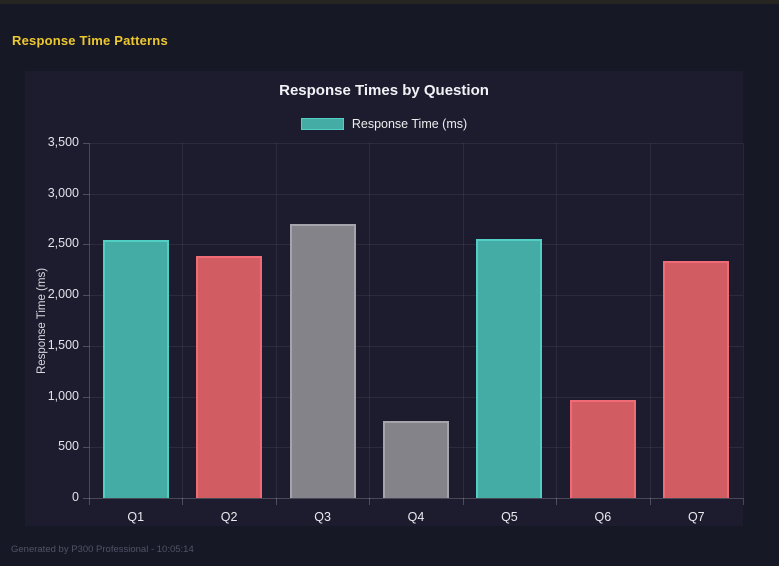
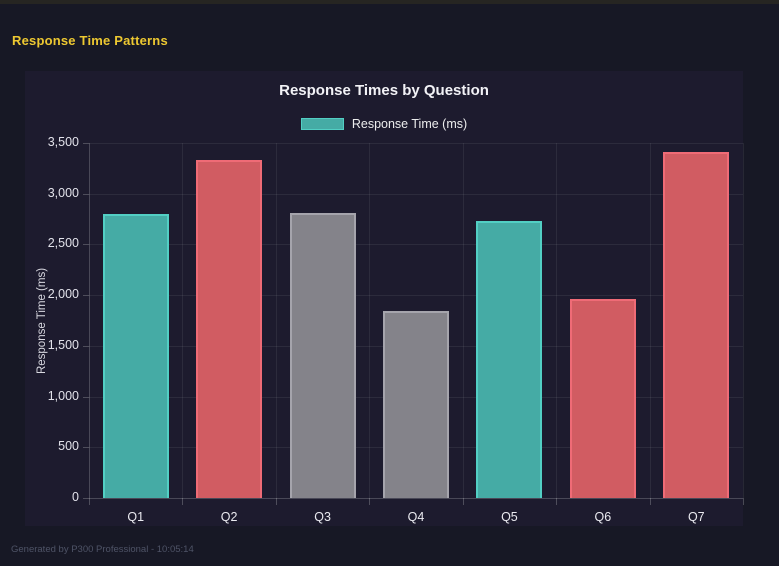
Q1: 2540 -> 2800
Q2: 2390 -> 3330
Q3: 2700 -> 2810
Q4: 760 -> 1840
Q5: 2550 -> 2730
Q6: 970 -> 1960
Q7: 2340 -> 3410
